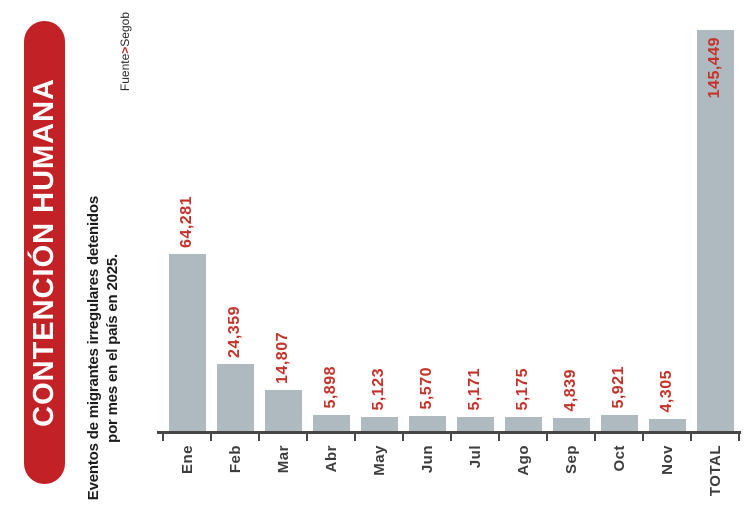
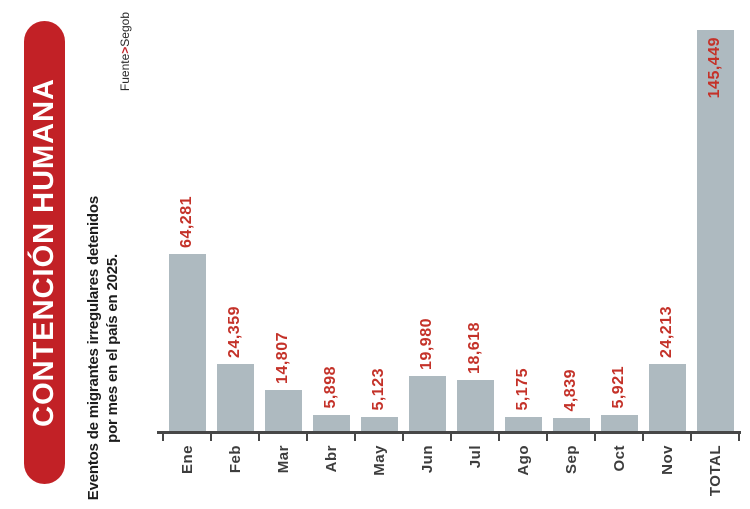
Jun: 5,570 -> 19,980
Jul: 5,171 -> 18,618
Nov: 4,305 -> 24,213
